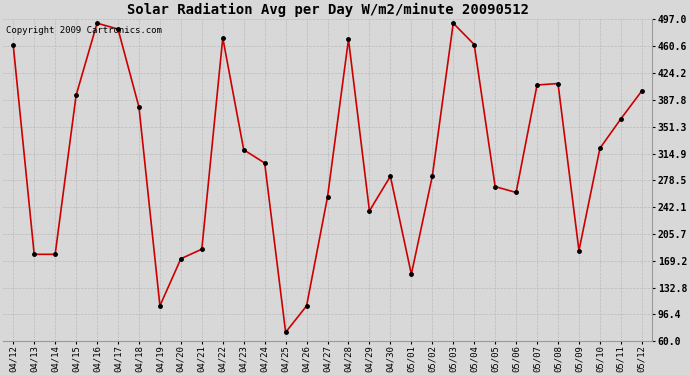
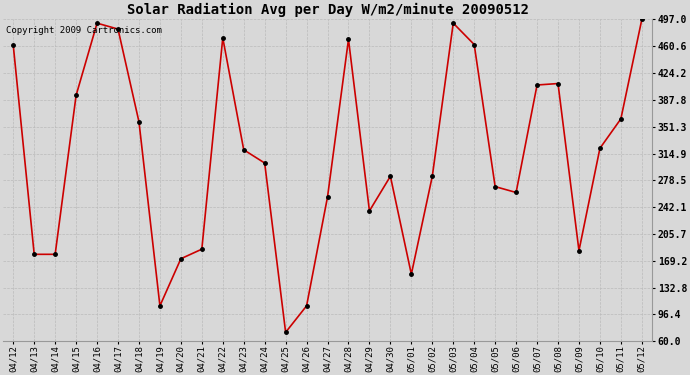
04/18: 378 -> 358
05/12: 400 -> 497
